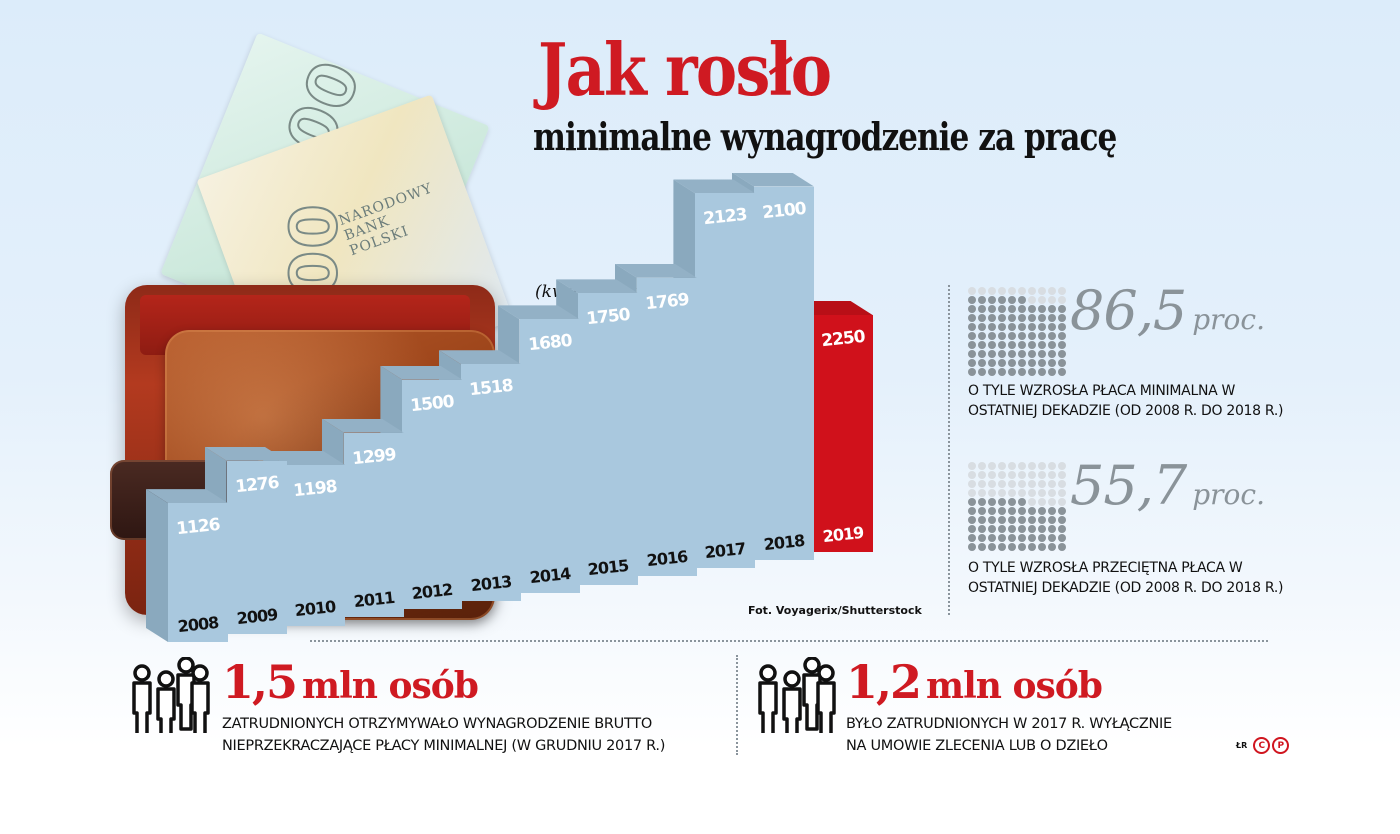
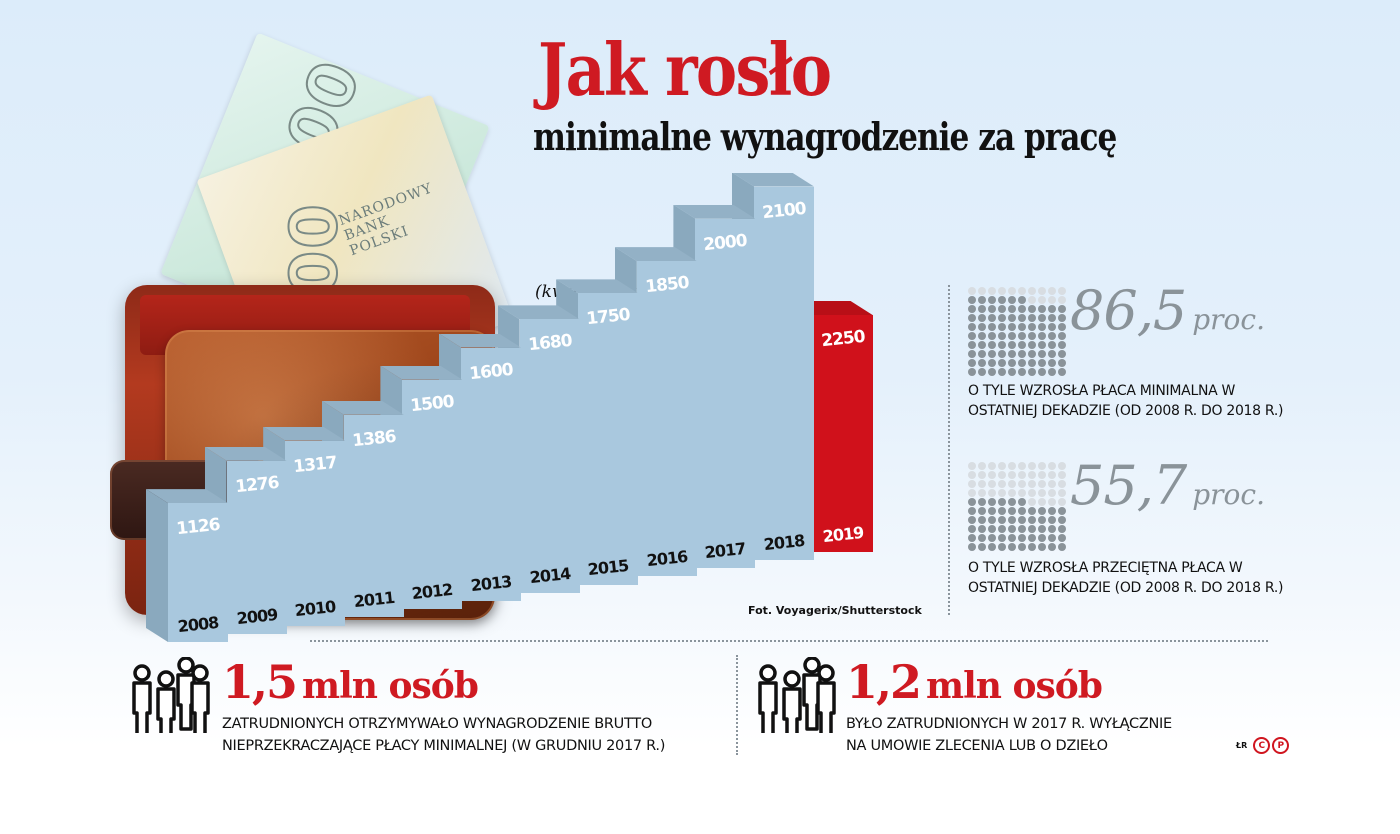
2010: 1198 -> 1317
2011: 1299 -> 1386
2013: 1518 -> 1600
2016: 1769 -> 1850
2017: 2123 -> 2000
